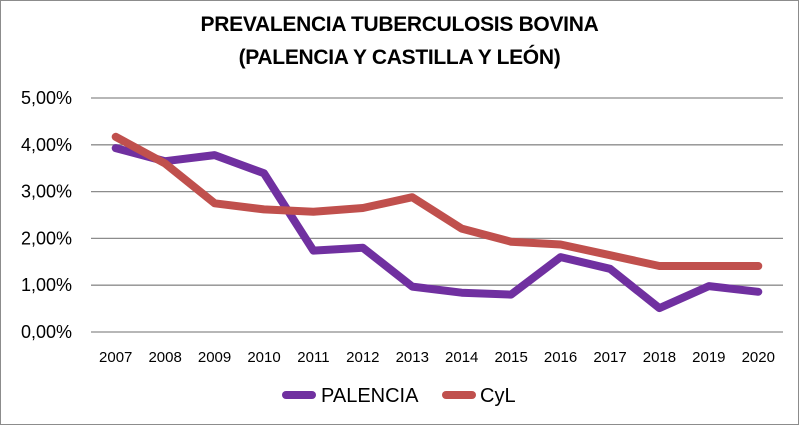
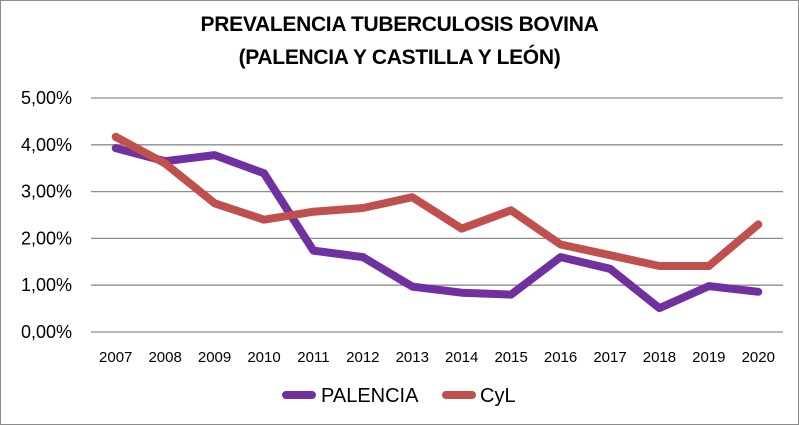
CyL/2010: 2,6% -> 2,4%
PALENCIA/2012: 1,8% -> 1,6%
CyL/2015: 1,9% -> 2,6%
CyL/2020: 1,4% -> 2,3%
